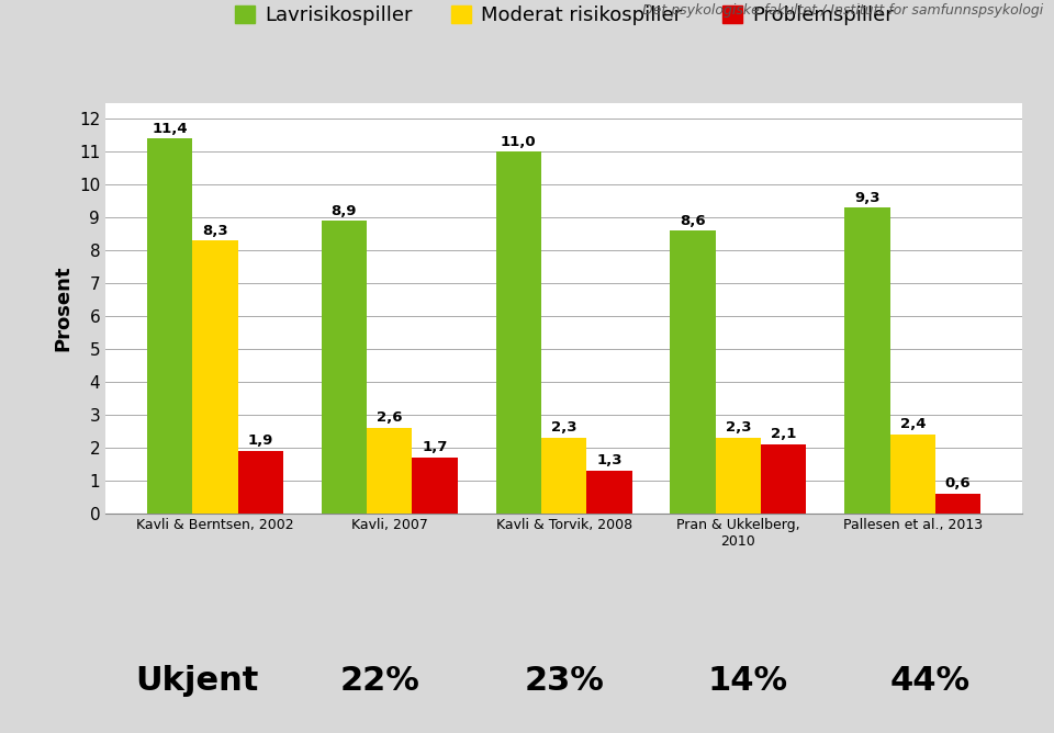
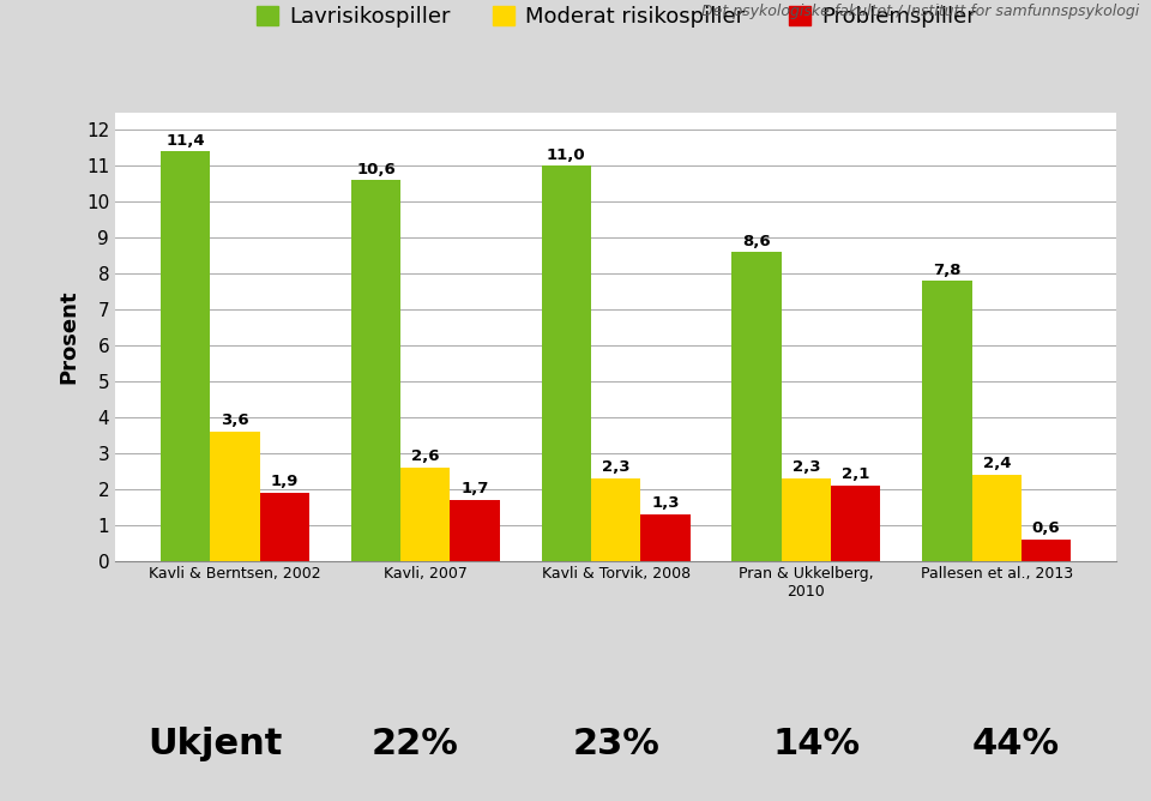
Moderat risikospiller/Kavli & Berntsen, 2002: 8,3 -> 3,6
Lavrisikospiller/Kavli, 2007: 8,9 -> 10,6
Lavrisikospiller/Pallesen et al., 2013: 9,3 -> 7,8
